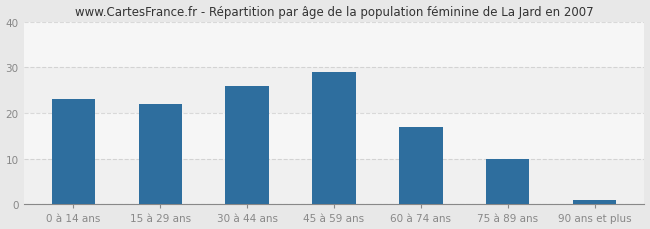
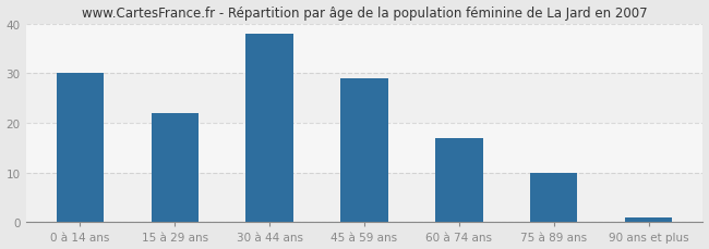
0 à 14 ans: 23 -> 30
30 à 44 ans: 26 -> 38
